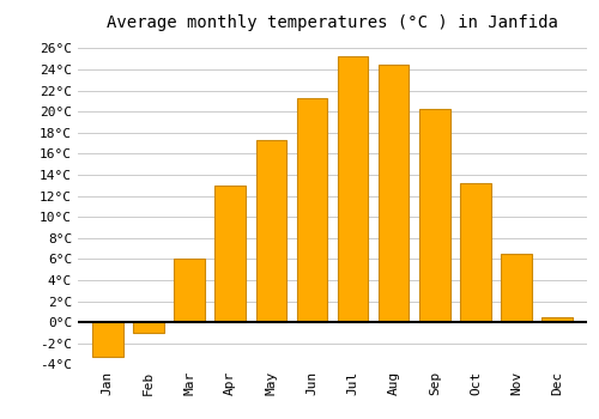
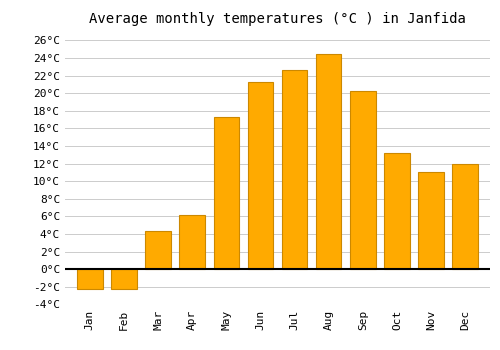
Jan: -3.3°C -> -2.2°C
Feb: -1.0°C -> -2.2°C
Mar: 6.0°C -> 4.4°C
Apr: 13.0°C -> 6.2°C
Jul: 25.2°C -> 22.6°C
Nov: 6.5°C -> 11.0°C
Dec: 0.5°C -> 12.0°C
